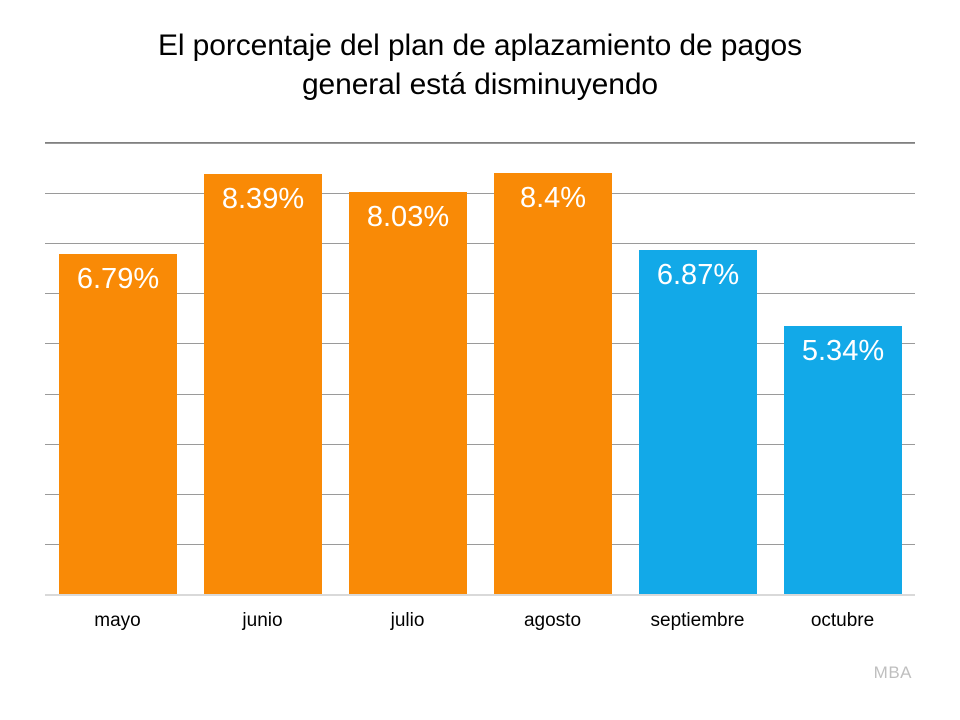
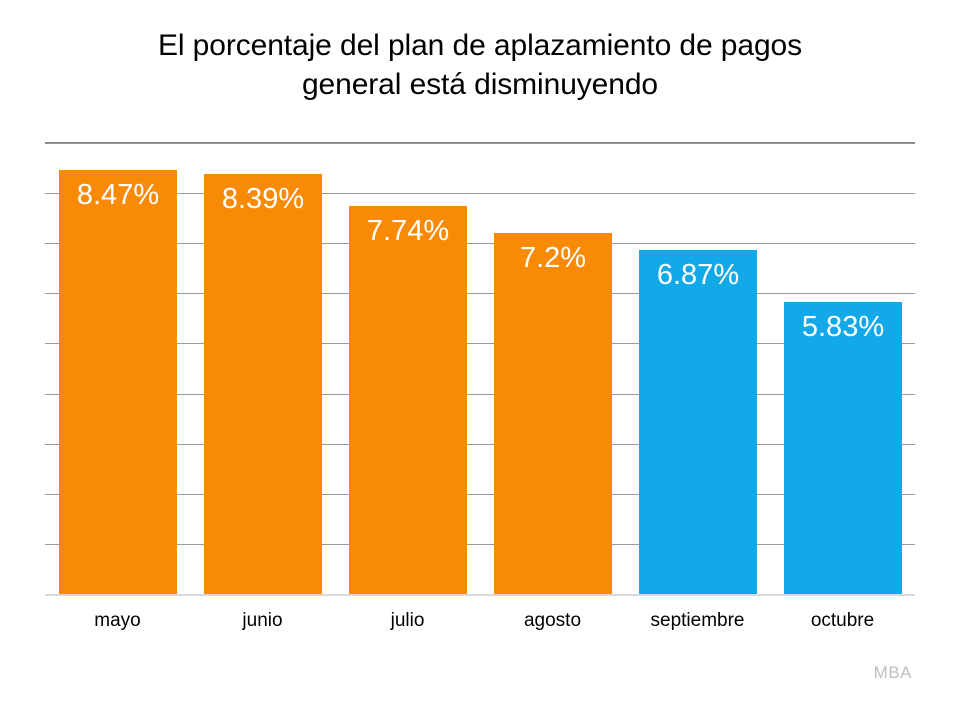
mayo: 6.79% -> 8.47%
julio: 8.03% -> 7.74%
agosto: 8.4% -> 7.2%
octubre: 5.34% -> 5.83%
